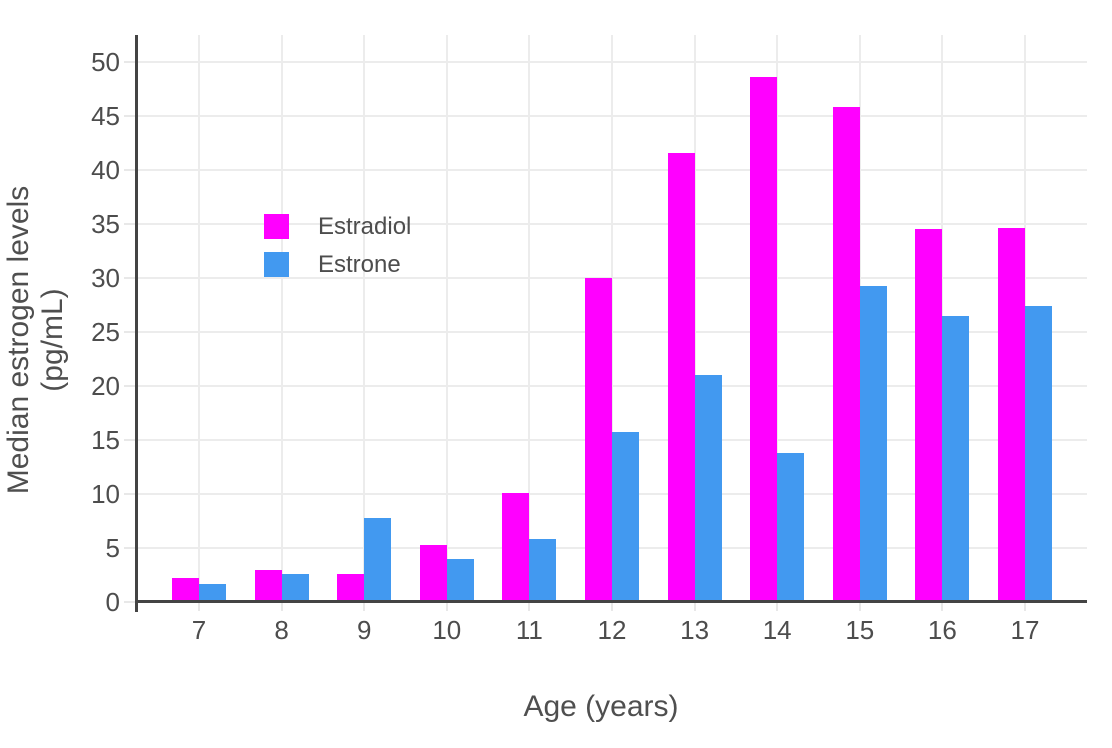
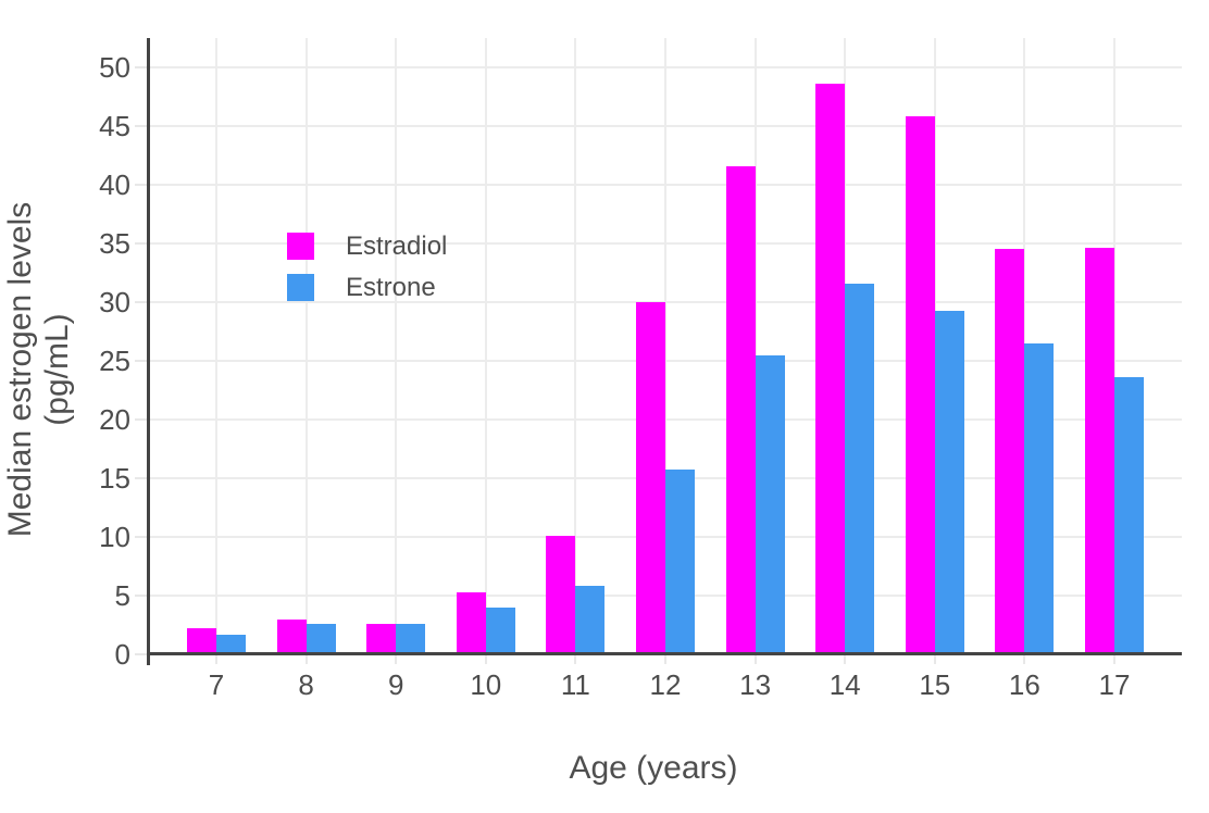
Estrone/9: 7.8 -> 2.6
Estrone/13: 21.0 -> 25.5
Estrone/14: 13.8 -> 31.6
Estrone/17: 27.4 -> 23.6
